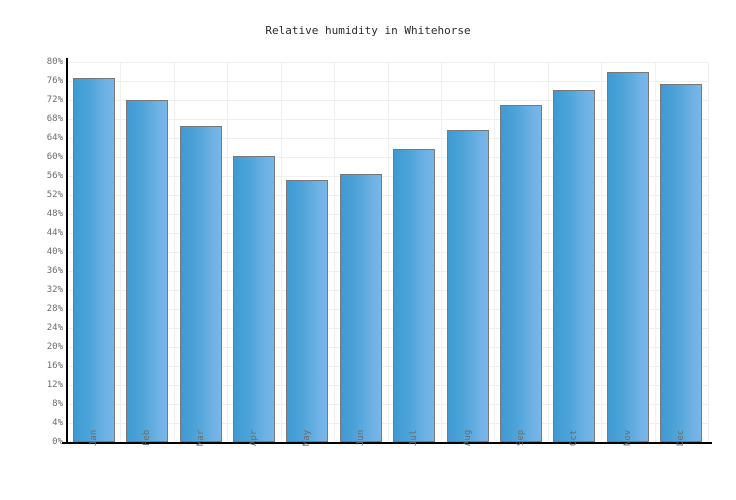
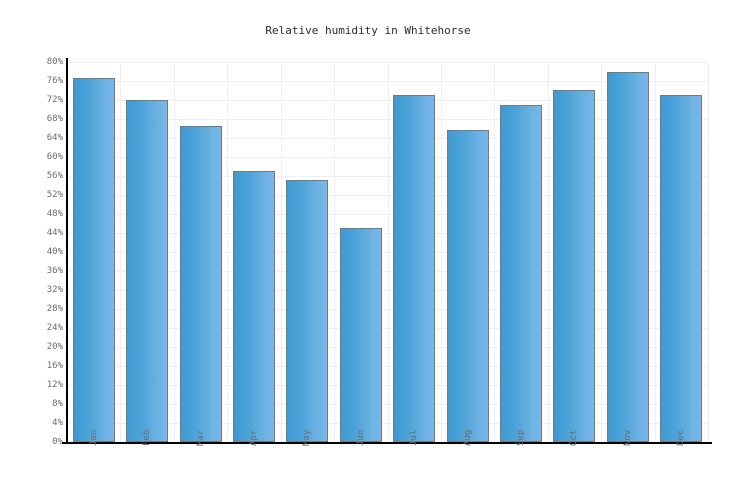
Apr: 60% -> 57%
Jun: 56% -> 45%
Jul: 62% -> 73%
Dec: 75% -> 73%
